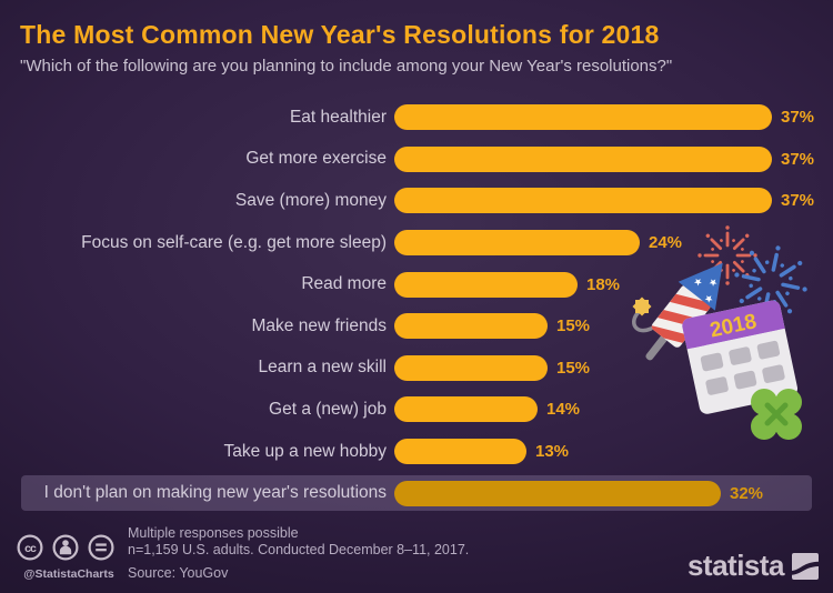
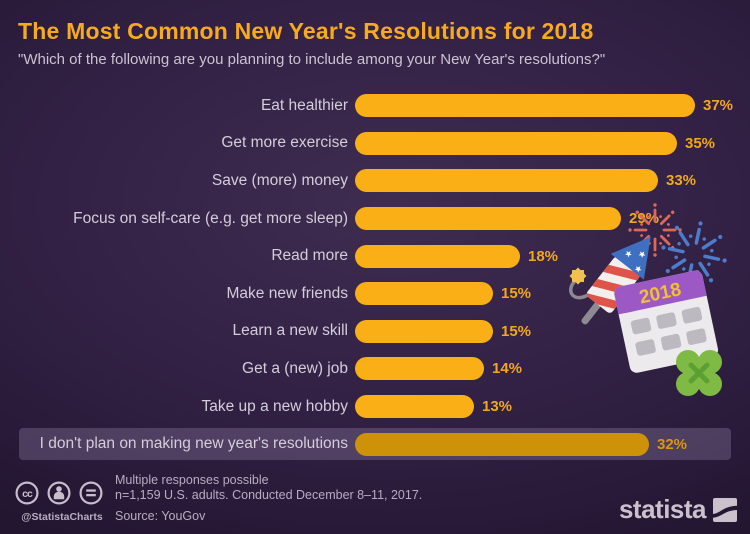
Get more exercise: 37% -> 35%
Save (more) money: 37% -> 33%
Focus on self-care (e.g. get more sleep): 24% -> 29%
